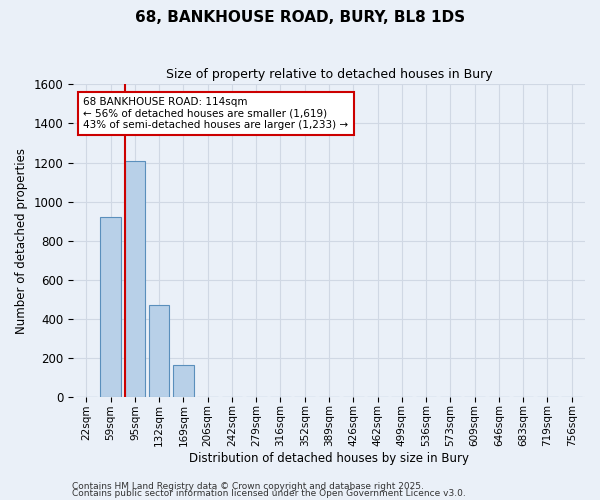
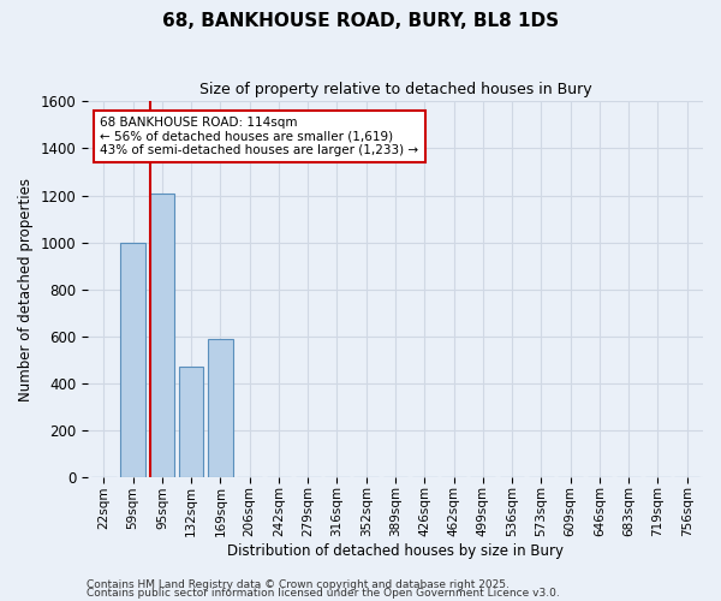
59sqm: 920 -> 1000
169sqm: 160 -> 590
